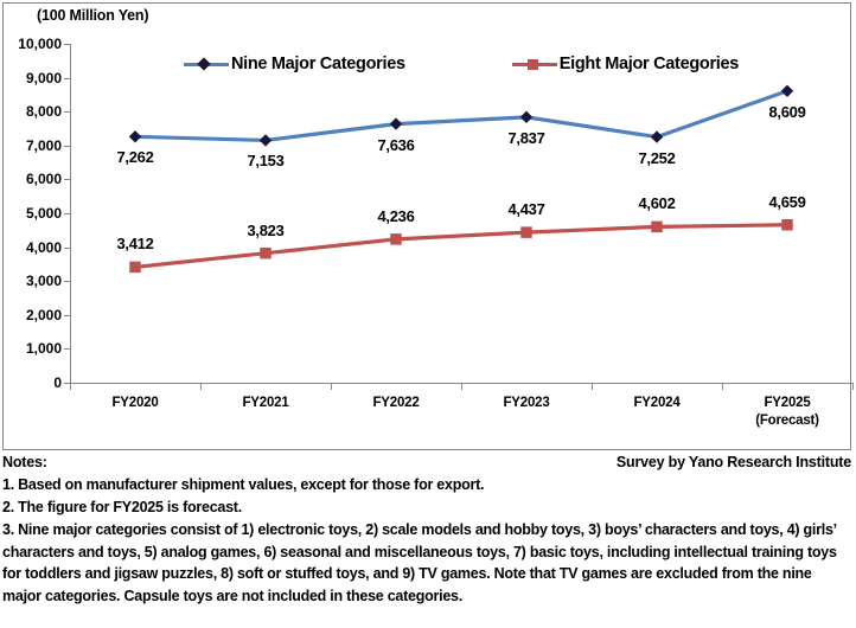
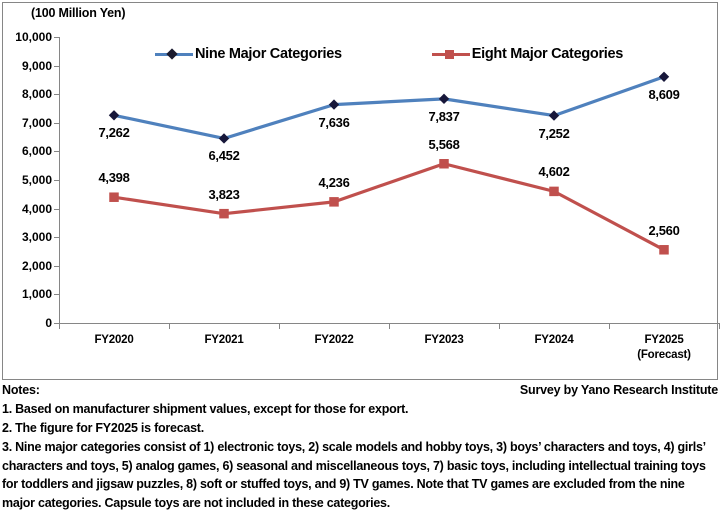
Eight Major Categories/FY2020: 3,412 -> 4,398
Nine Major Categories/FY2021: 7,153 -> 6,452
Eight Major Categories/FY2023: 4,437 -> 5,568
Eight Major Categories/FY2025: 4,659 -> 2,560
